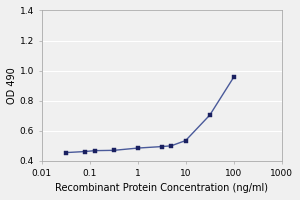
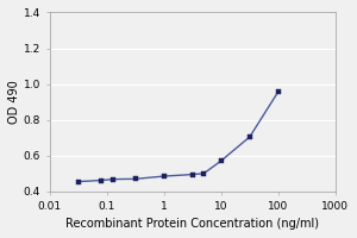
10: 0.54 -> 0.57
